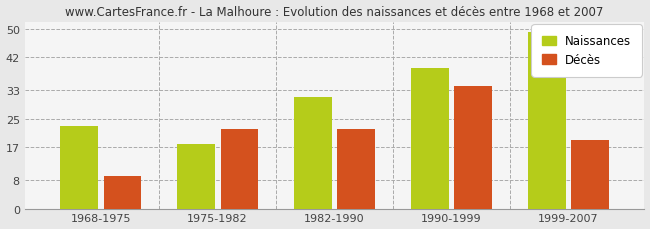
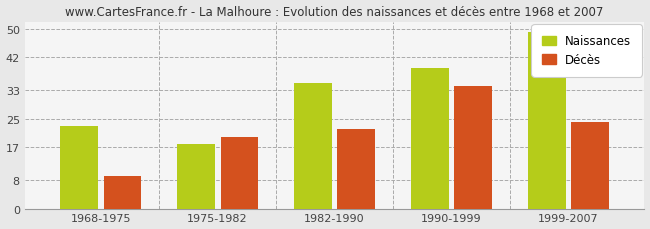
Décès/1975-1982: 22 -> 20
Naissances/1982-1990: 31 -> 35
Décès/1999-2007: 19 -> 24
